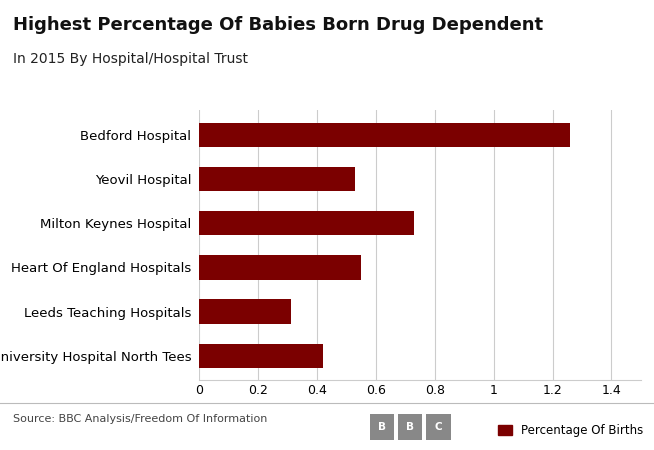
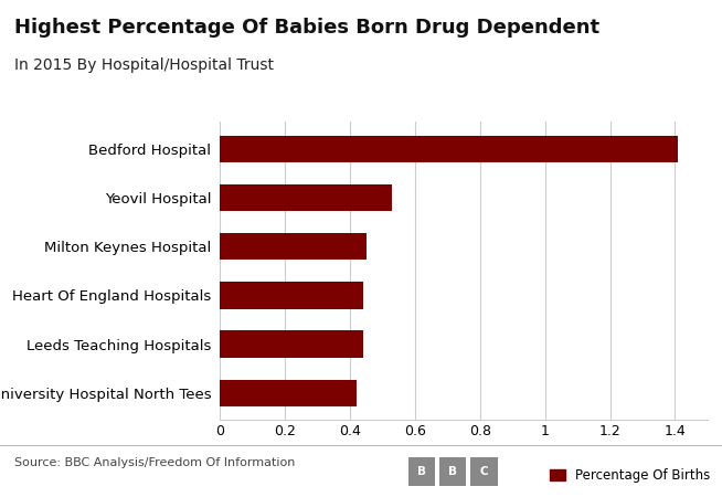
Bedford Hospital: 1.26 -> 1.41
Milton Keynes Hospital: 0.73 -> 0.45
Heart Of England Hospitals: 0.55 -> 0.44
Leeds Teaching Hospitals: 0.31 -> 0.44
